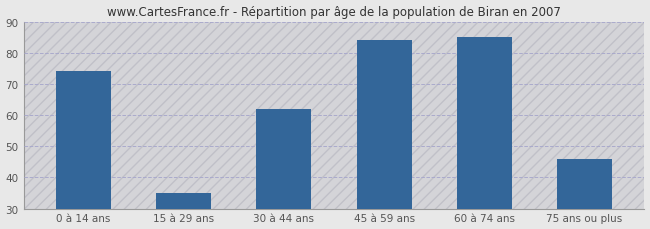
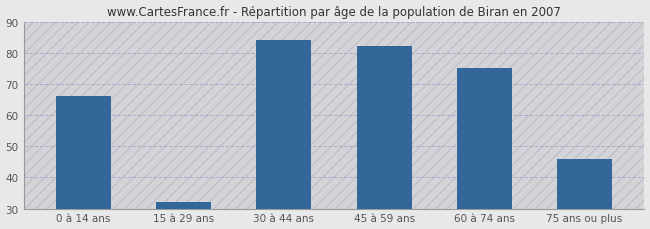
0 à 14 ans: 74 -> 66
15 à 29 ans: 35 -> 32
30 à 44 ans: 62 -> 84
45 à 59 ans: 84 -> 82
60 à 74 ans: 85 -> 75
